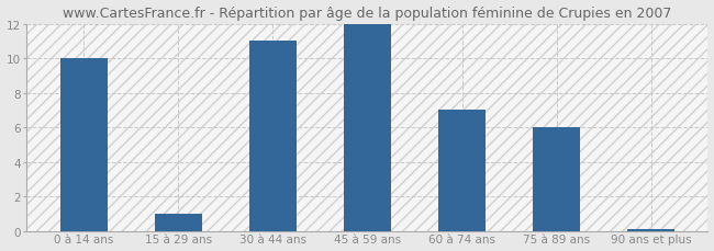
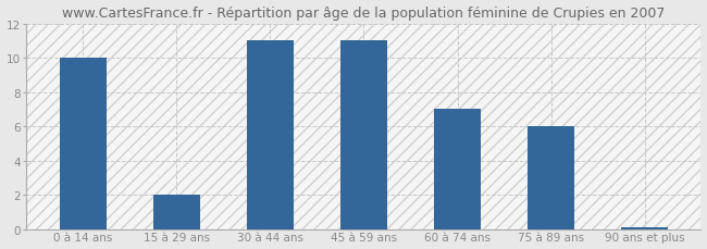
15 à 29 ans: 1.0 -> 2.0
45 à 59 ans: 12.0 -> 11.0
